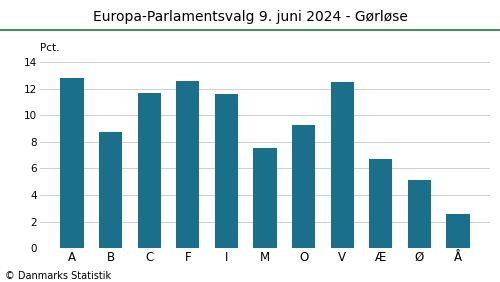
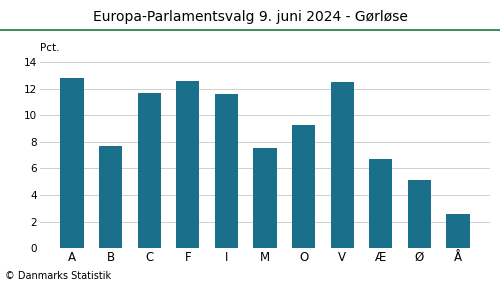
B: 8.7 -> 7.7
